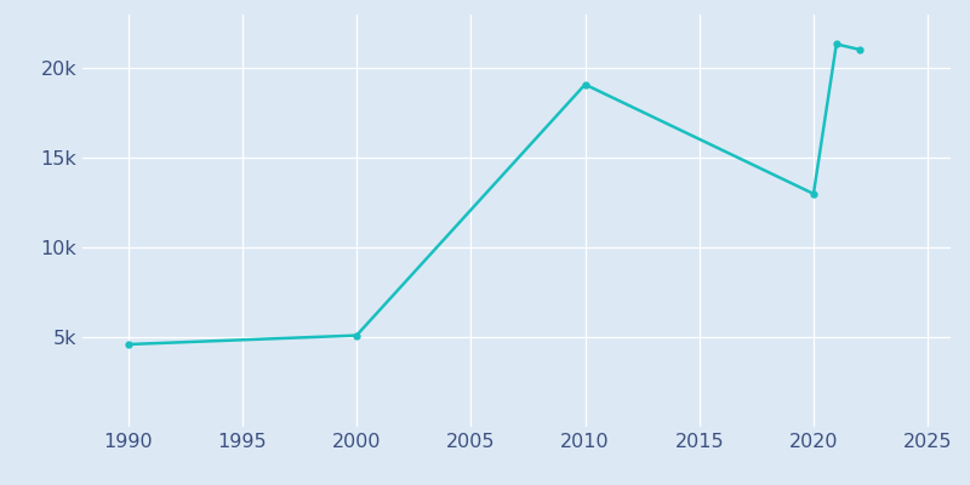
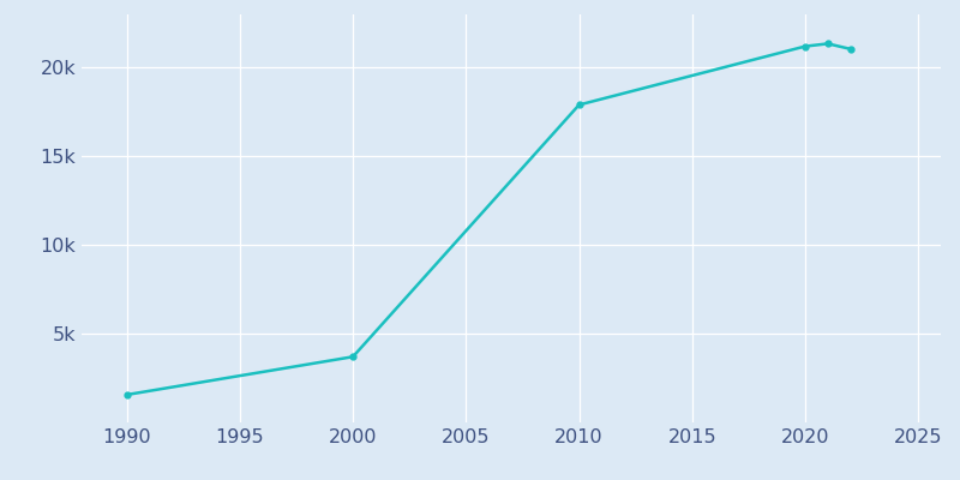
1990: 4.6k -> 1.6k
2000: 5.1k -> 3.7k
2010: 19.1k -> 17.9k
2020: 13.0k -> 21.2k
